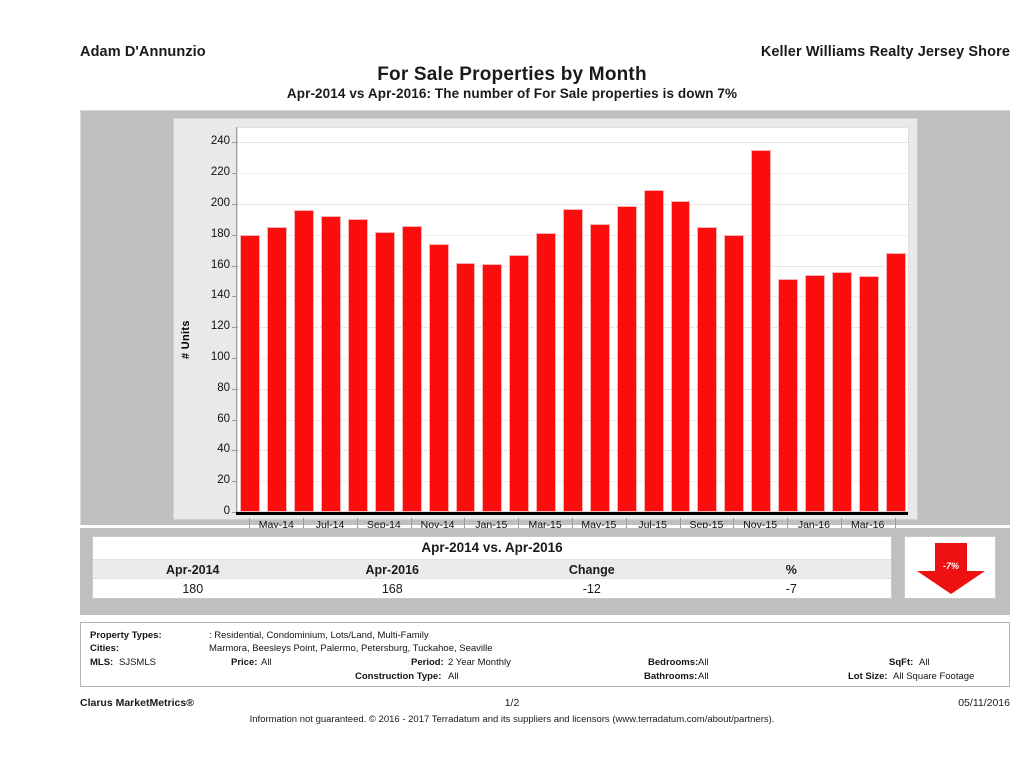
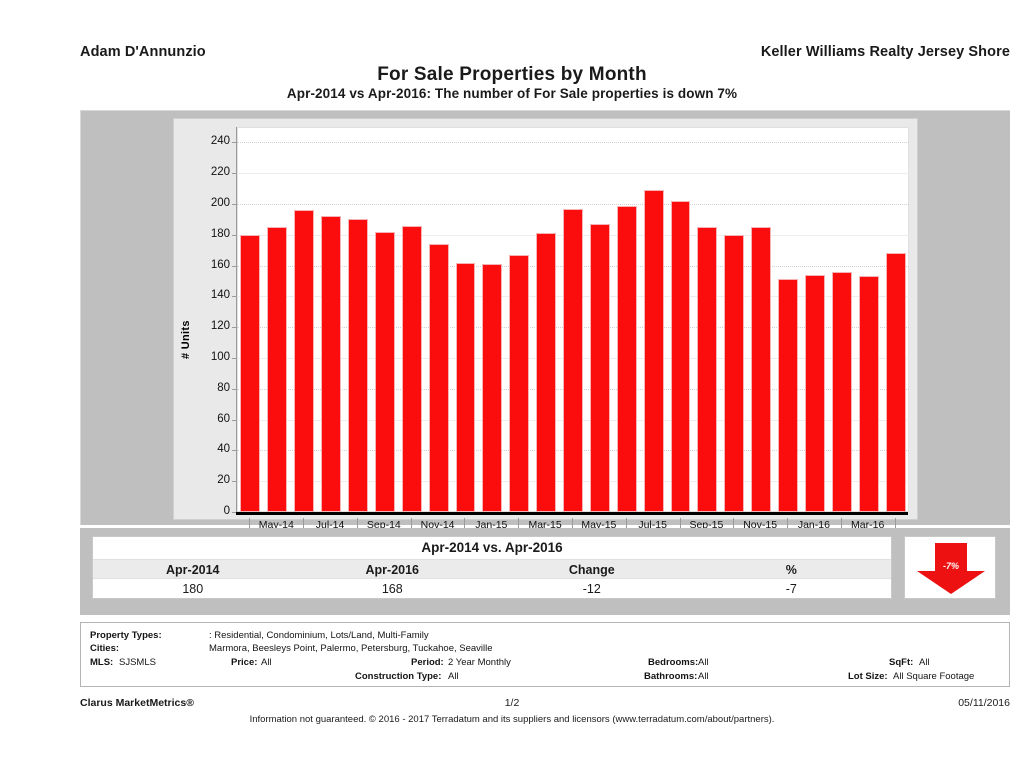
Nov-15: 235 -> 185
